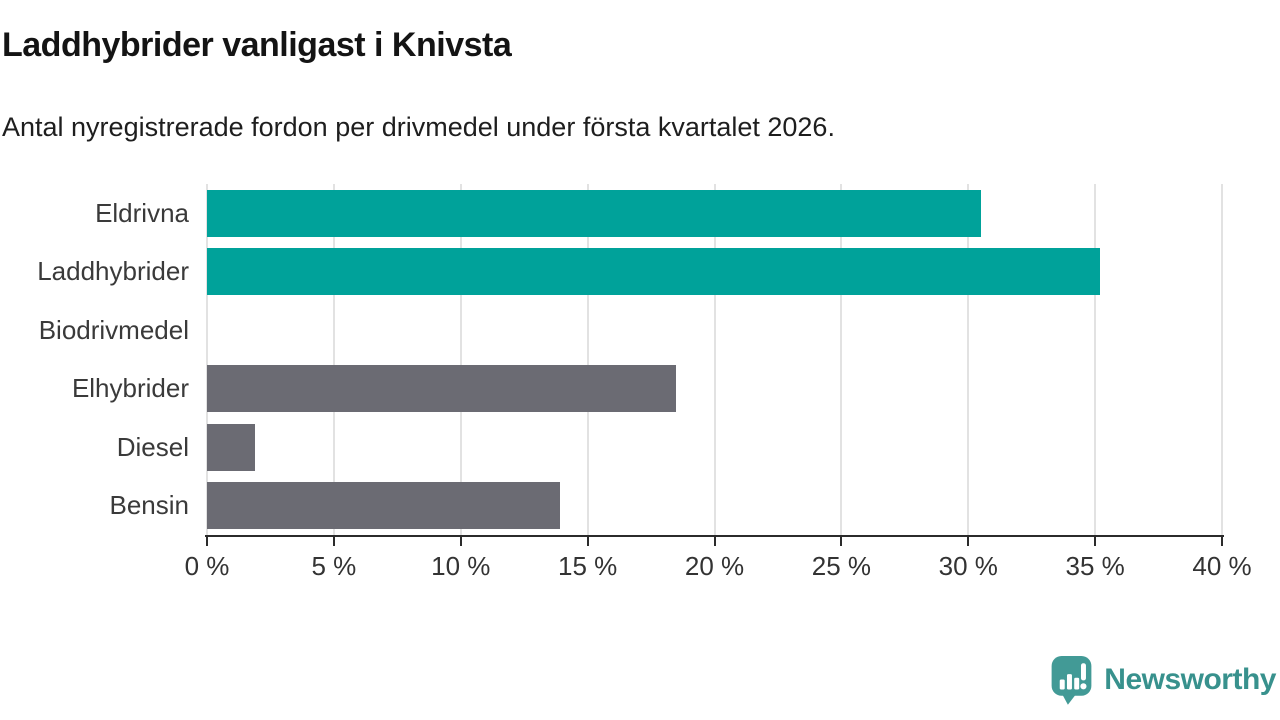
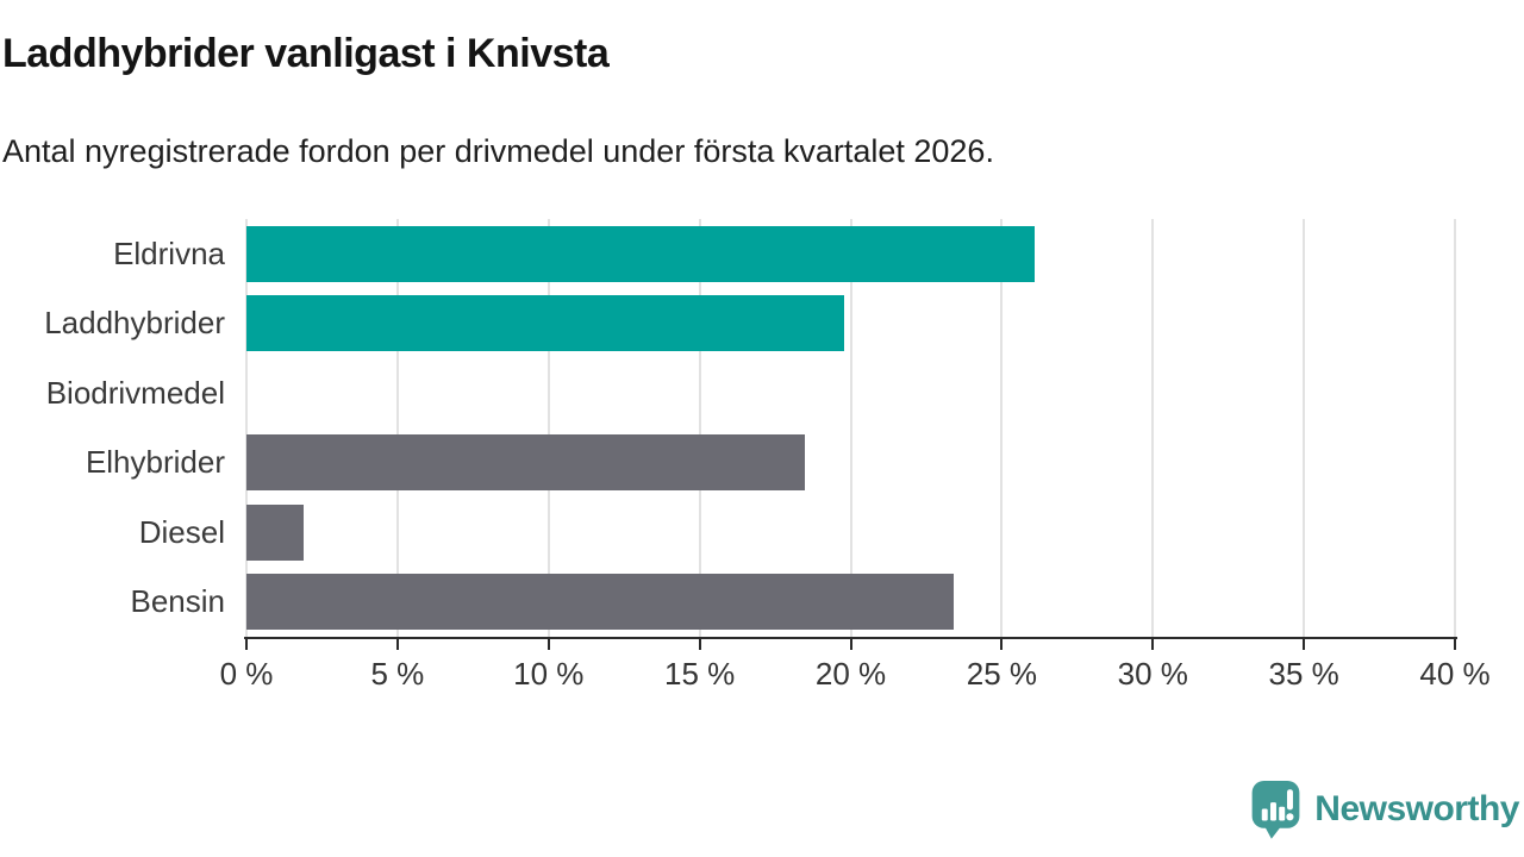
Eldrivna: 30.5% -> 26.1%
Laddhybrider: 35.2% -> 19.8%
Bensin: 13.9% -> 23.4%
